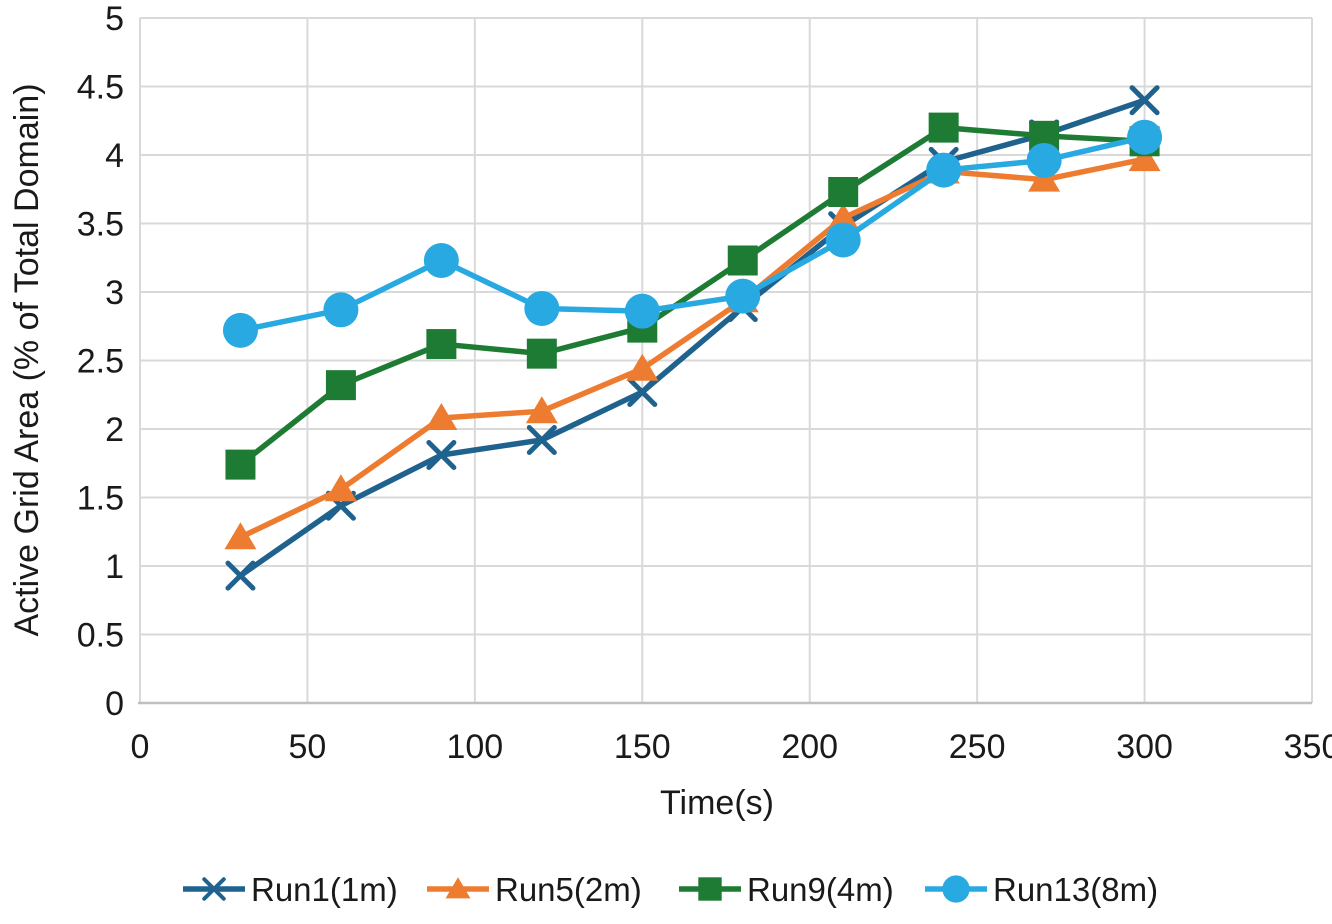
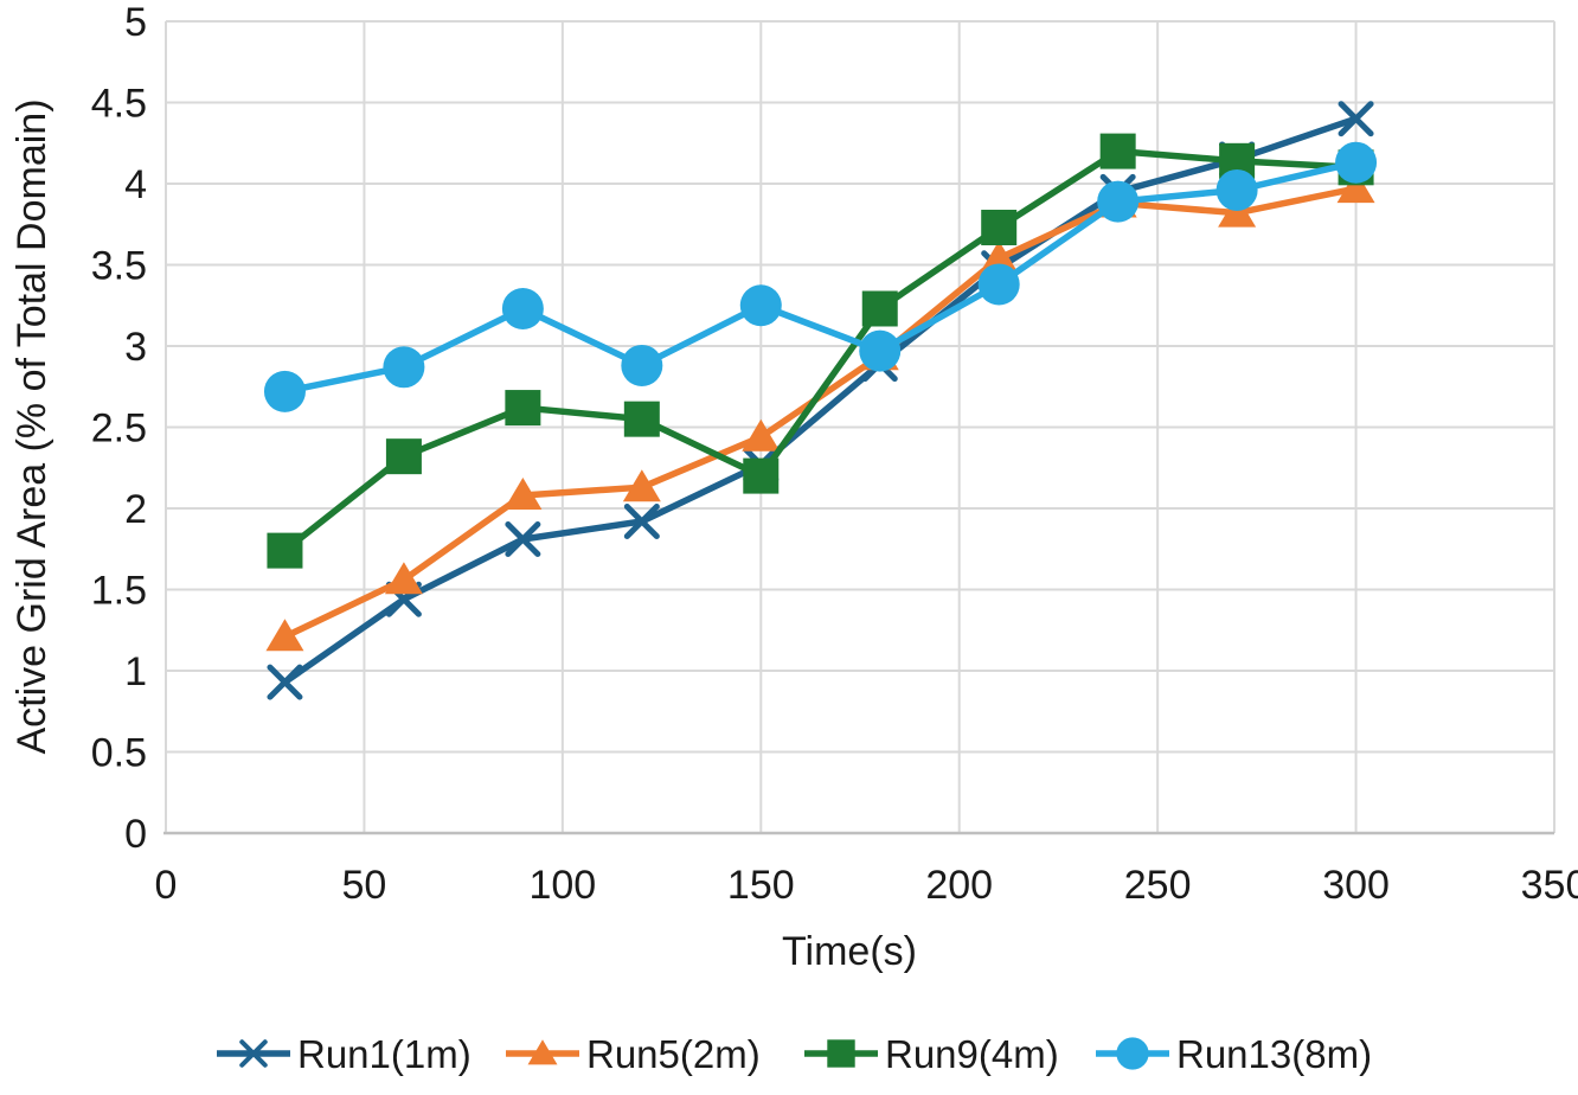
Run9(4m)/150: 2.74 -> 2.20
Run13(8m)/150: 2.86 -> 3.25
